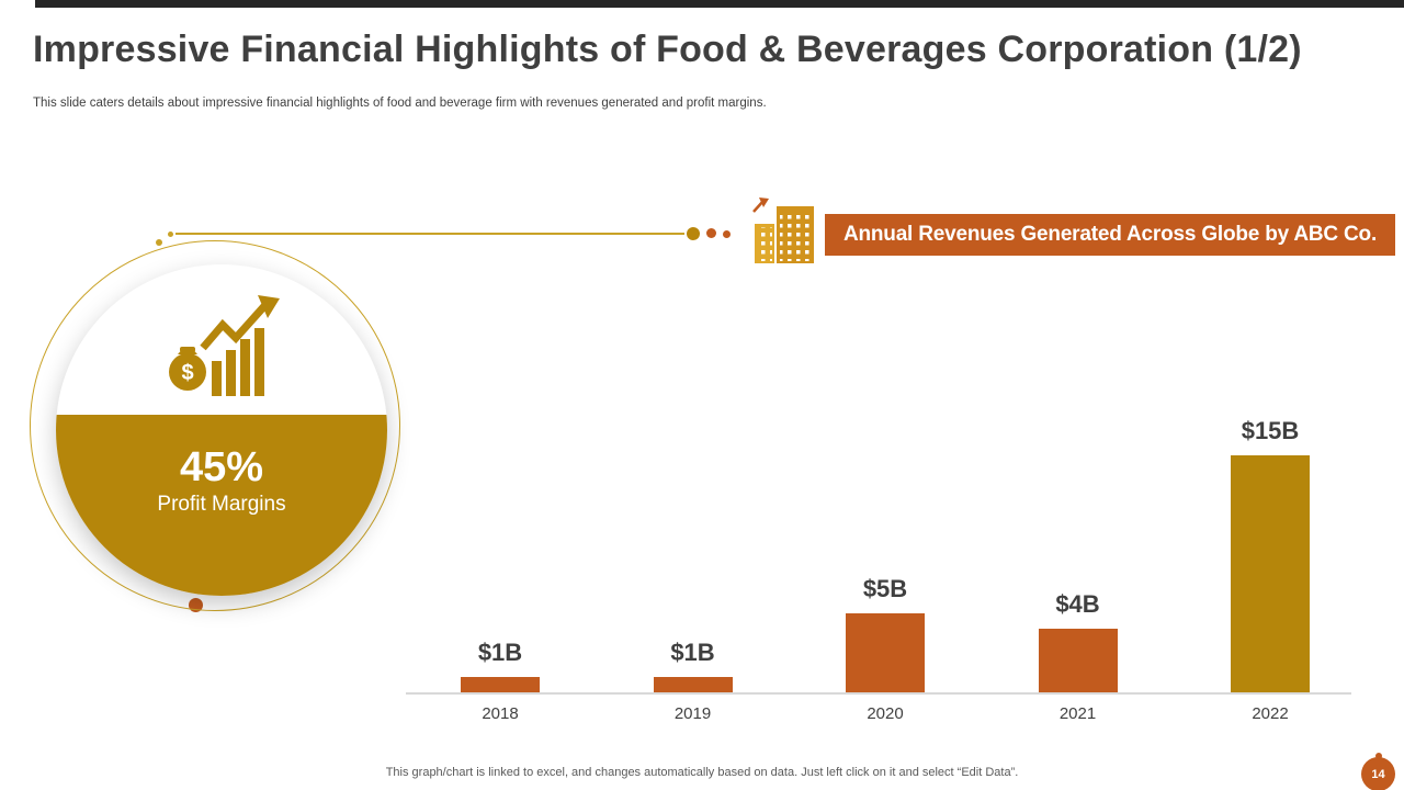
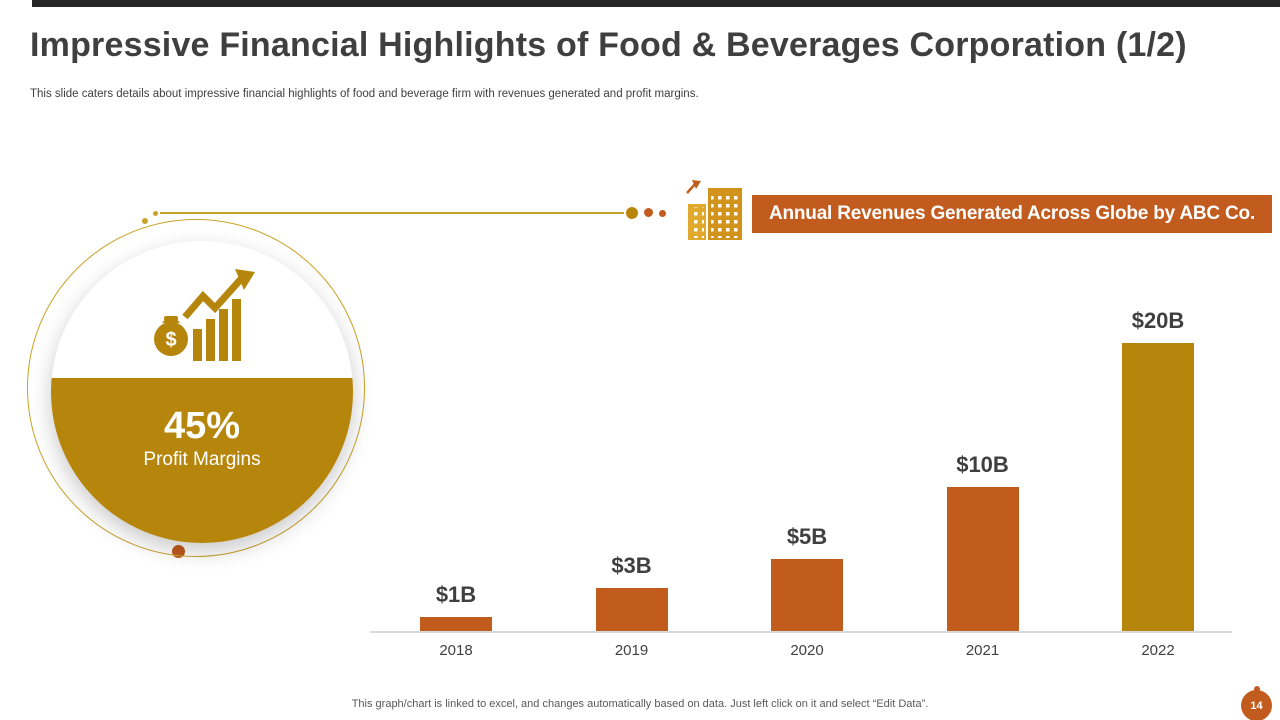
2019: $1B -> $3B
2021: $4B -> $10B
2022: $15B -> $20B
